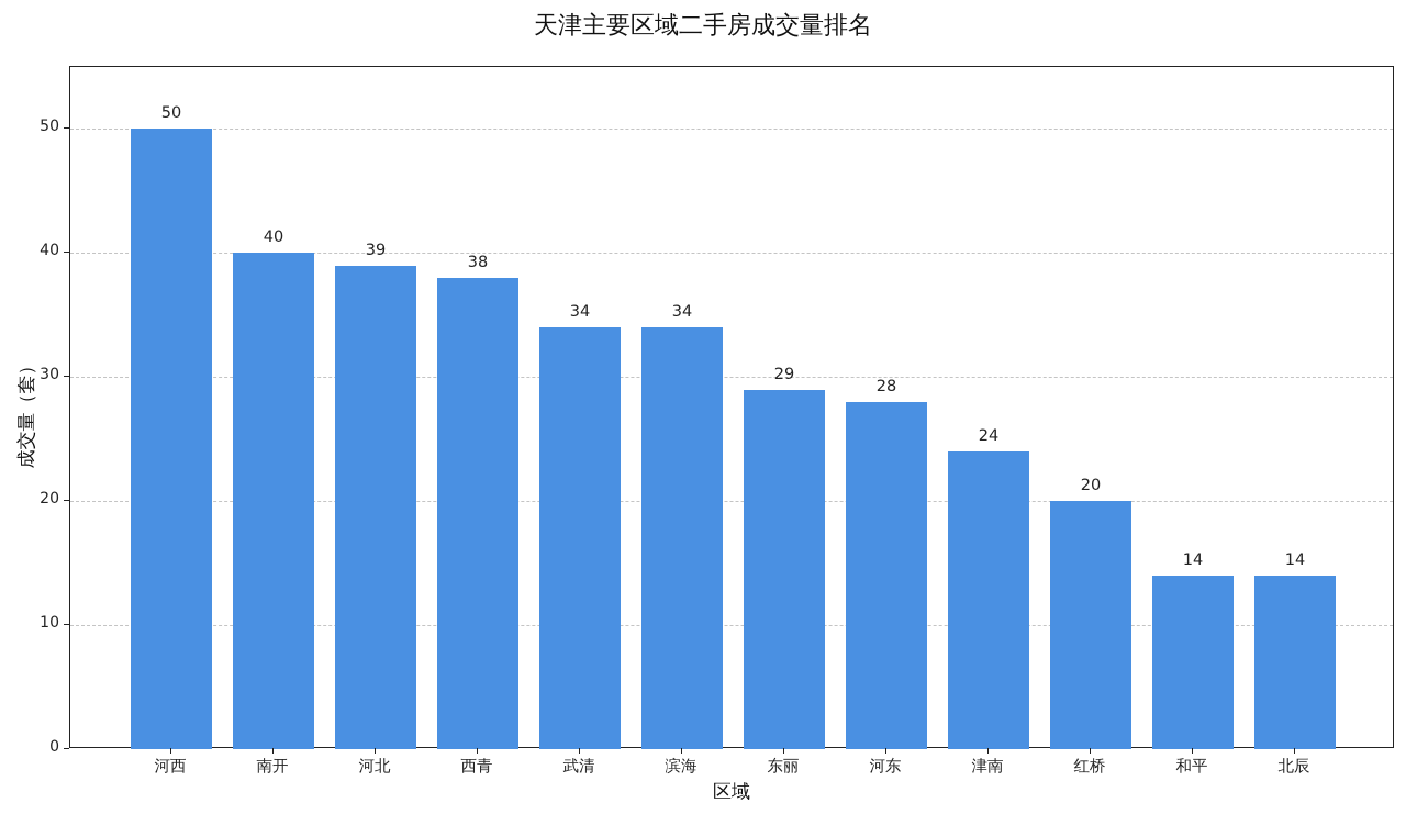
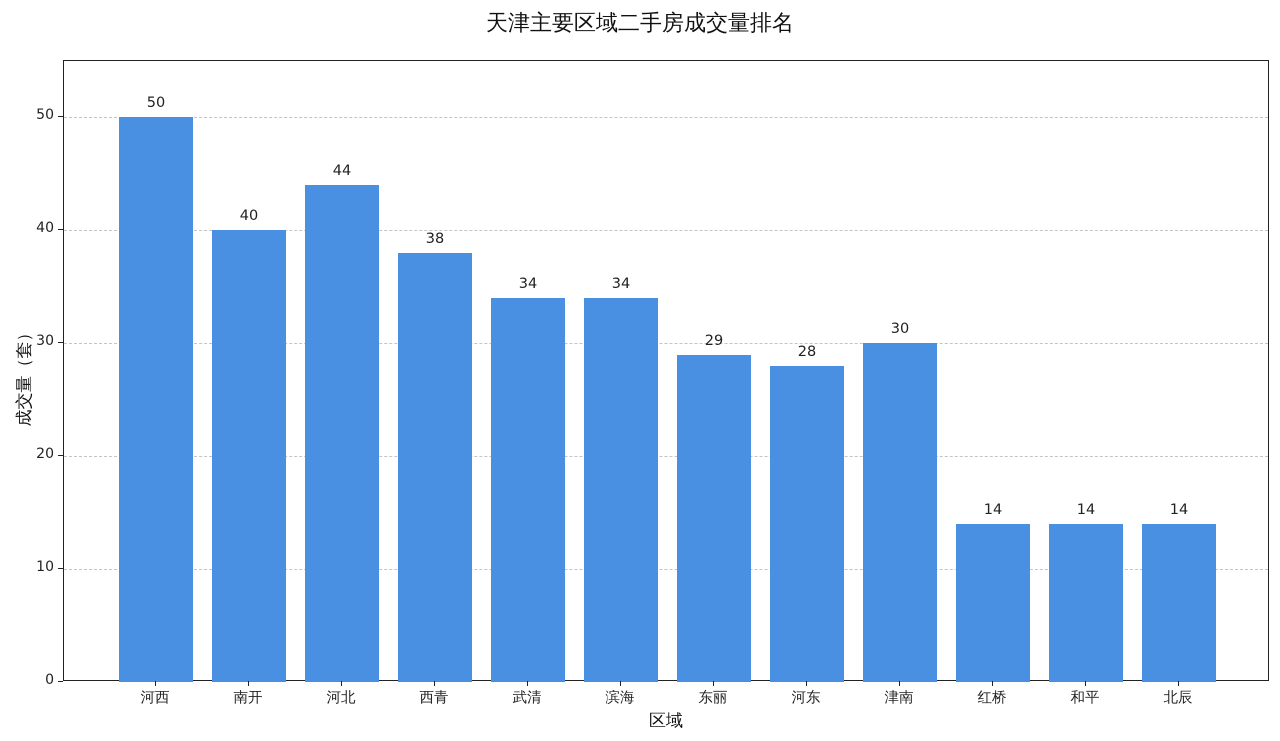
河北: 39 -> 44
津南: 24 -> 30
红桥: 20 -> 14
